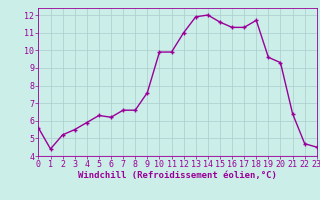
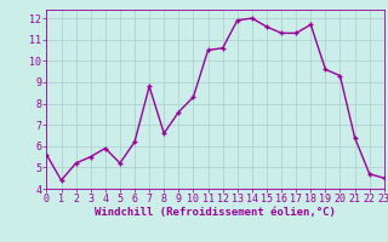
5: 6.3 -> 5.2
7: 6.6 -> 8.8
10: 9.9 -> 8.3
11: 9.9 -> 10.5
12: 11.0 -> 10.6
